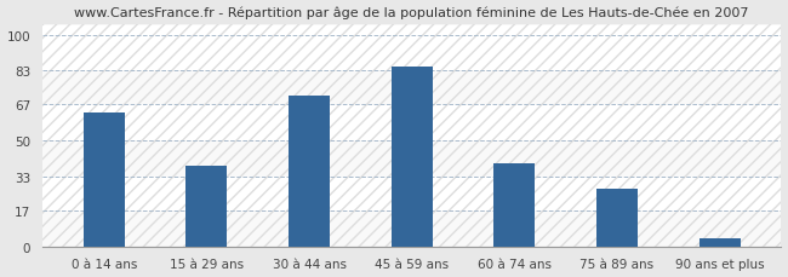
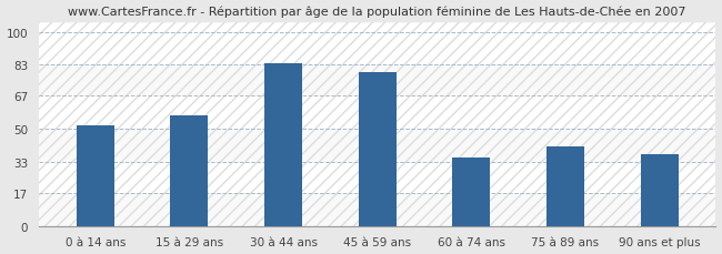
0 à 14 ans: 63 -> 52
15 à 29 ans: 38 -> 57
30 à 44 ans: 71 -> 84
45 à 59 ans: 85 -> 79
60 à 74 ans: 39 -> 35
75 à 89 ans: 27 -> 41
90 ans et plus: 4 -> 37
